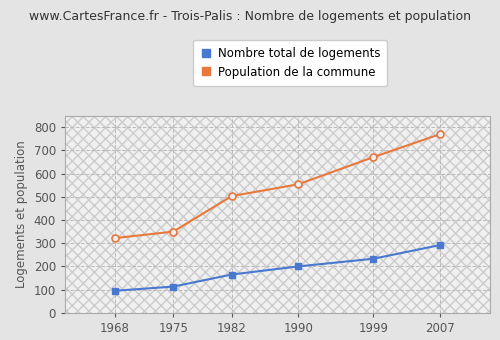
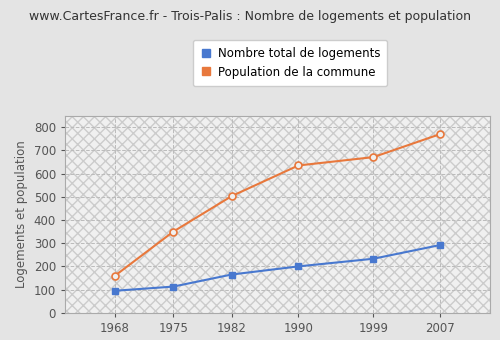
Population de la commune/1968: 322 -> 160
Population de la commune/1990: 554 -> 635
